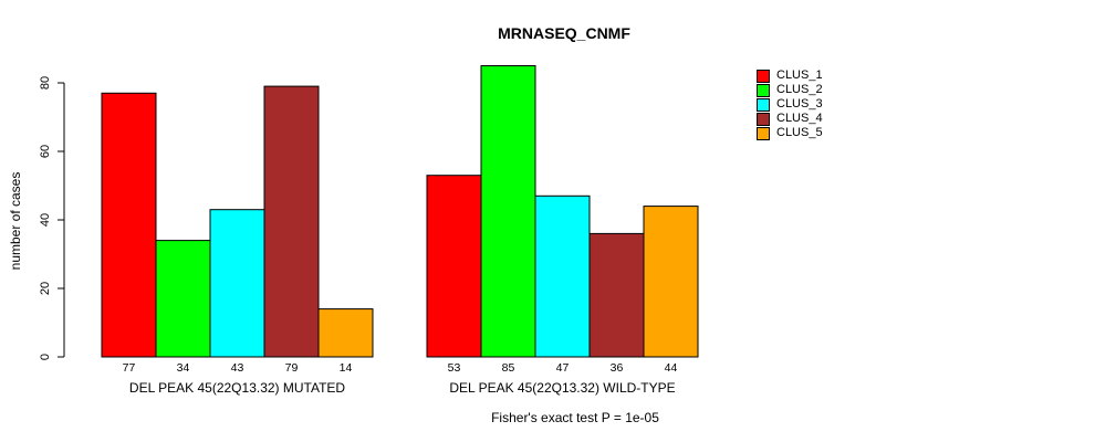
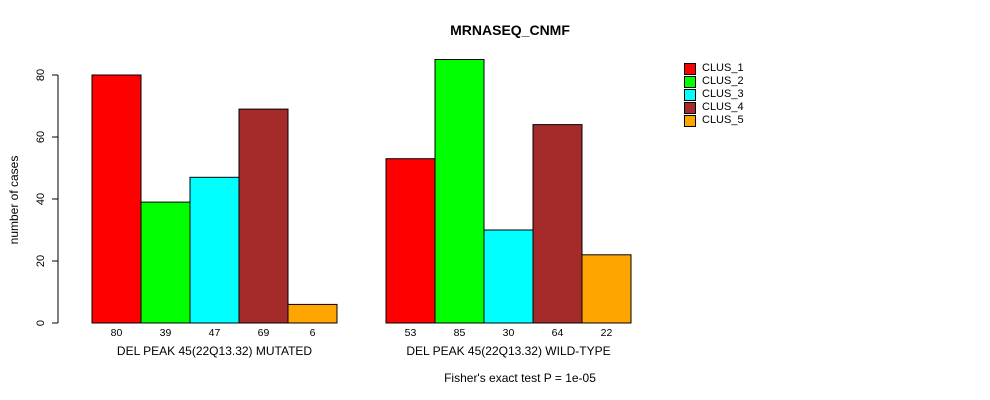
CLUS_1/DEL PEAK 45(22Q13.32) MUTATED: 77 -> 80
CLUS_2/DEL PEAK 45(22Q13.32) MUTATED: 34 -> 39
CLUS_3/DEL PEAK 45(22Q13.32) MUTATED: 43 -> 47
CLUS_4/DEL PEAK 45(22Q13.32) MUTATED: 79 -> 69
CLUS_5/DEL PEAK 45(22Q13.32) MUTATED: 14 -> 6
CLUS_3/DEL PEAK 45(22Q13.32) WILD-TYPE: 47 -> 30
CLUS_4/DEL PEAK 45(22Q13.32) WILD-TYPE: 36 -> 64
CLUS_5/DEL PEAK 45(22Q13.32) WILD-TYPE: 44 -> 22
